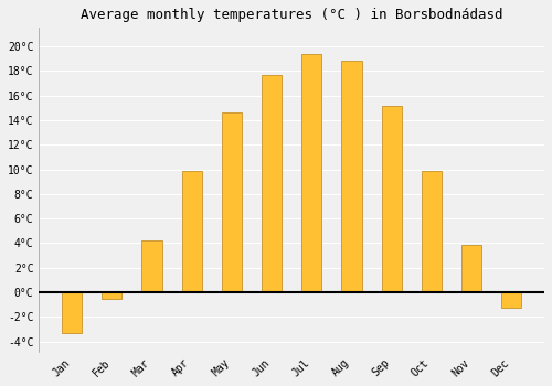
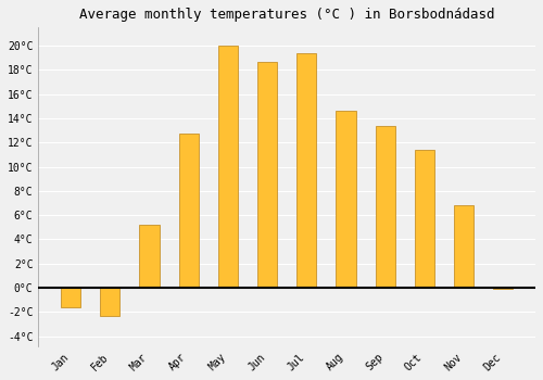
Jan: -3.3°C -> -1.6°C
Feb: -0.5°C -> -2.3°C
Mar: 4.2°C -> 5.2°C
Apr: 9.9°C -> 12.7°C
May: 14.6°C -> 20.0°C
Jun: 17.7°C -> 18.7°C
Aug: 18.8°C -> 14.6°C
Sep: 15.2°C -> 13.4°C
Oct: 9.9°C -> 11.4°C
Nov: 3.9°C -> 6.8°C
Dec: -1.2°C -> -0.1°C
